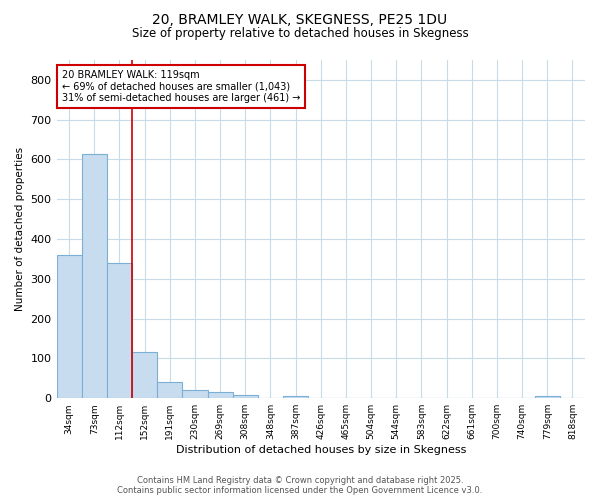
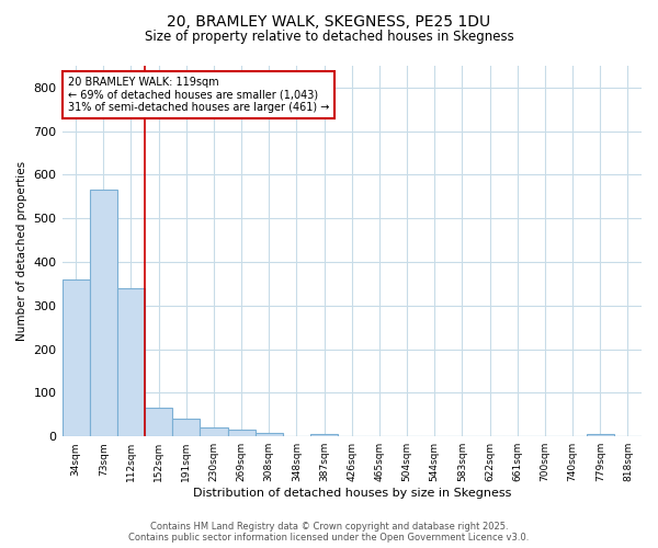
73sqm: 614 -> 565
152sqm: 115 -> 65
